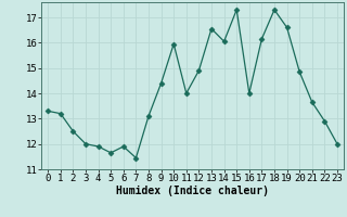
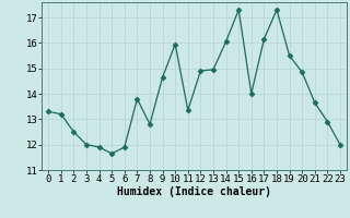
7: 11.45 -> 13.80
8: 13.10 -> 12.80
9: 14.40 -> 14.65
11: 14.00 -> 13.35
13: 16.55 -> 14.95
19: 16.60 -> 15.50
